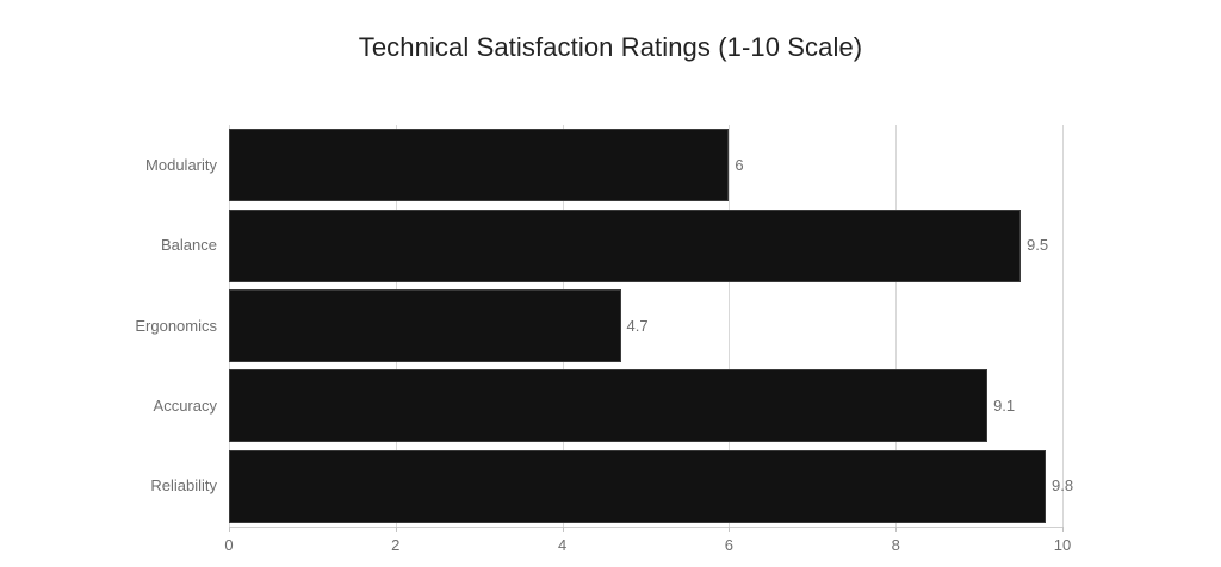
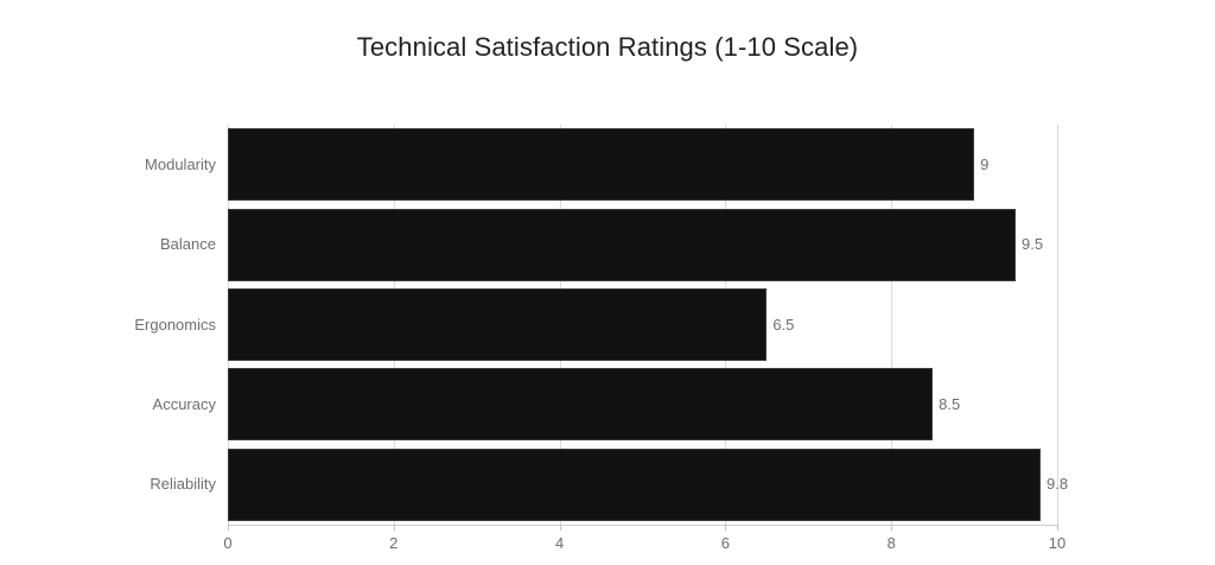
Modularity: 6 -> 9
Ergonomics: 4.7 -> 6.5
Accuracy: 9.1 -> 8.5
